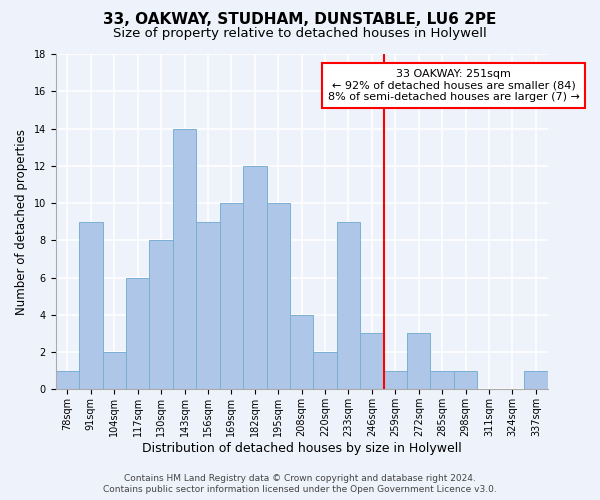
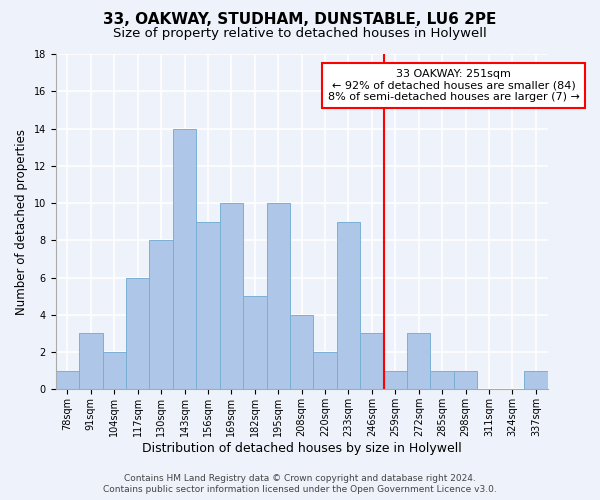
91sqm: 9 -> 3
182sqm: 12 -> 5
